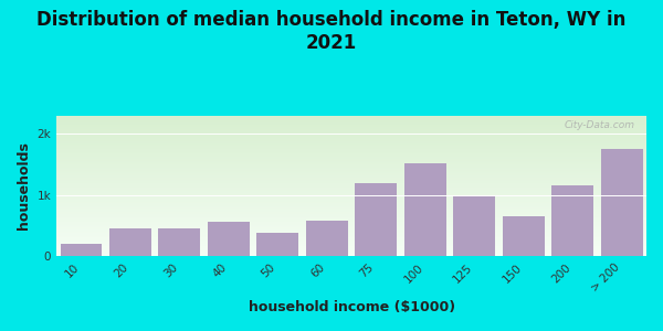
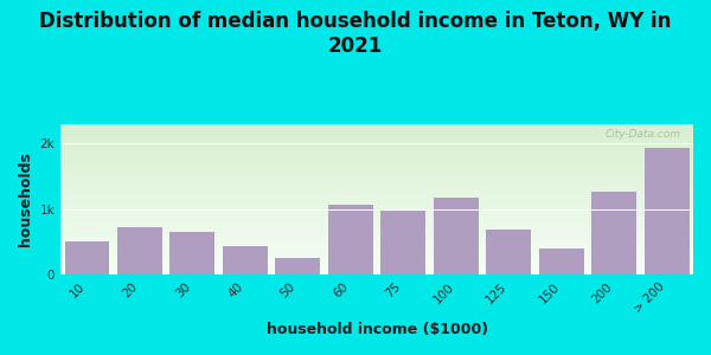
10: 0.21k -> 0.50k
20: 0.45k -> 0.72k
30: 0.45k -> 0.66k
40: 0.56k -> 0.44k
50: 0.39k -> 0.26k
60: 0.58k -> 1.06k
75: 1.20k -> 0.98k
100: 1.52k -> 1.18k
125: 0.97k -> 0.68k
150: 0.66k -> 0.40k
200: 1.15k -> 1.26k
> 200: 1.75k -> 1.94k
